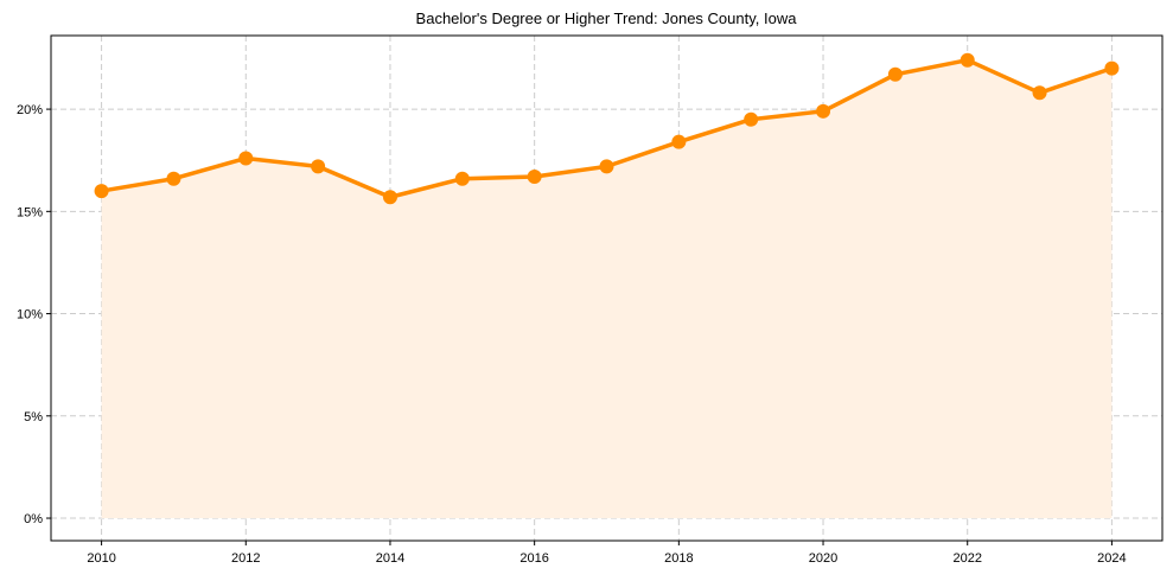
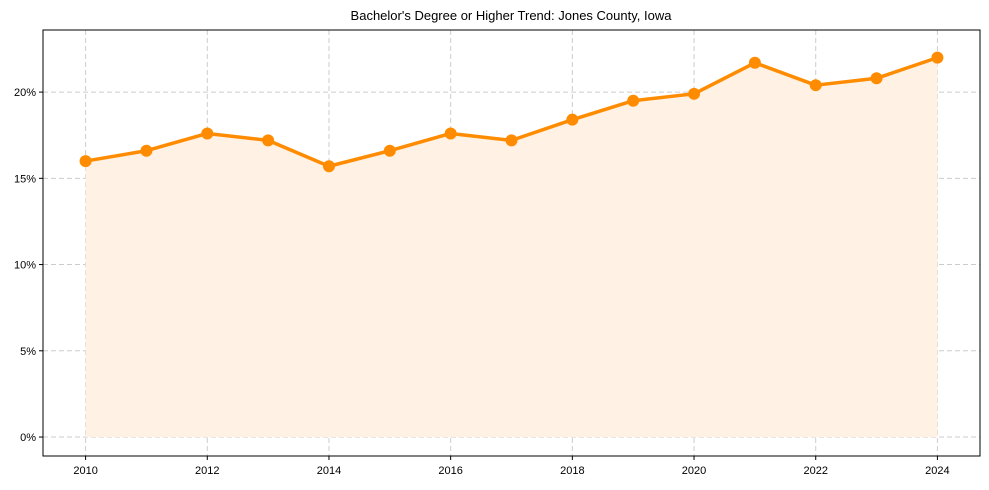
2016: 16.7% -> 17.6%
2022: 22.4% -> 20.4%
